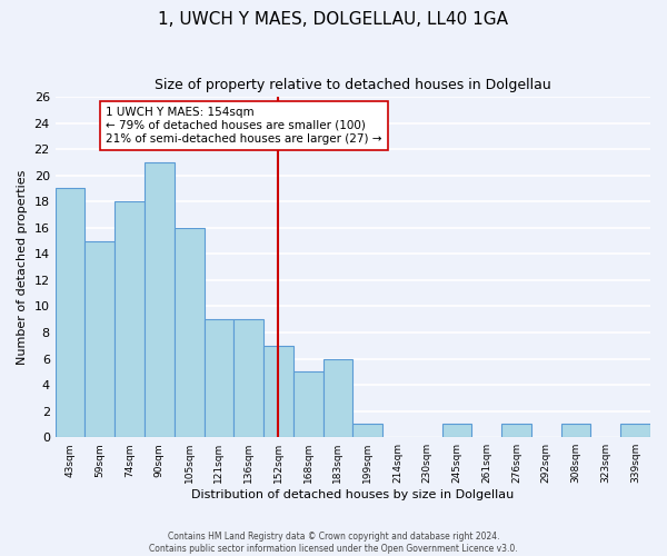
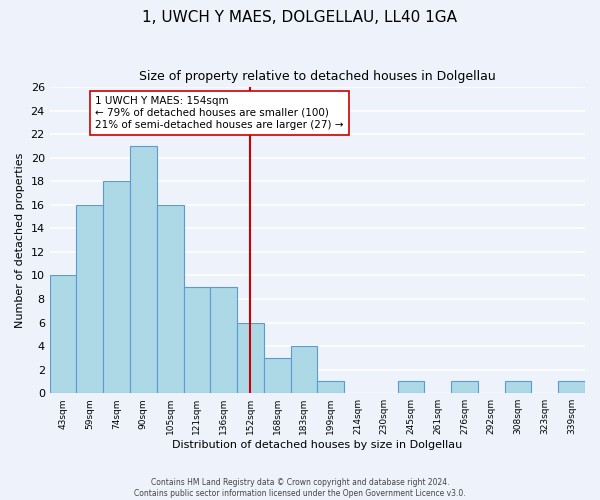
43sqm: 19 -> 10
59sqm: 15 -> 16
152sqm: 7 -> 6
168sqm: 5 -> 3
183sqm: 6 -> 4
